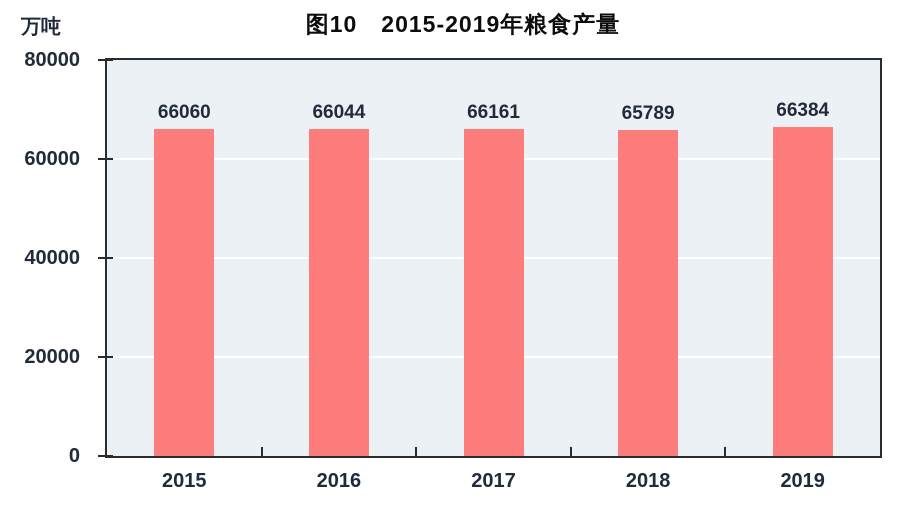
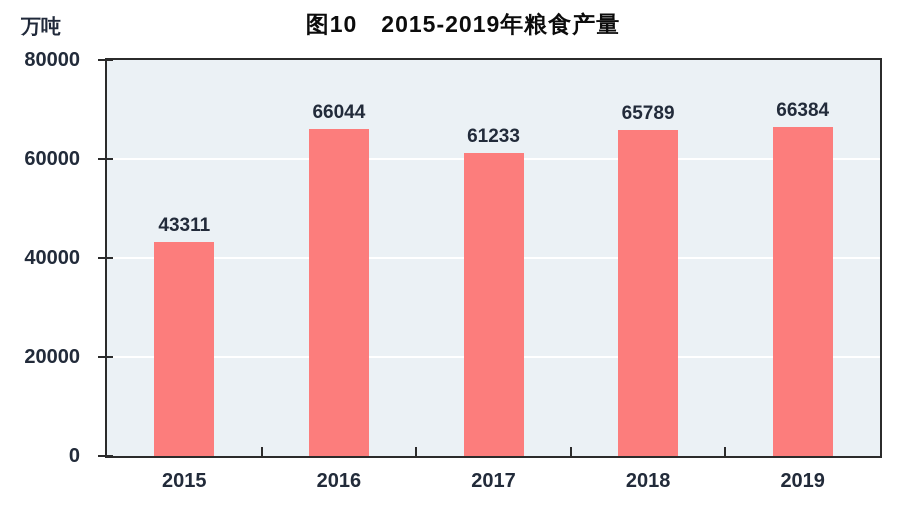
2015: 66060 -> 43311
2017: 66161 -> 61233
